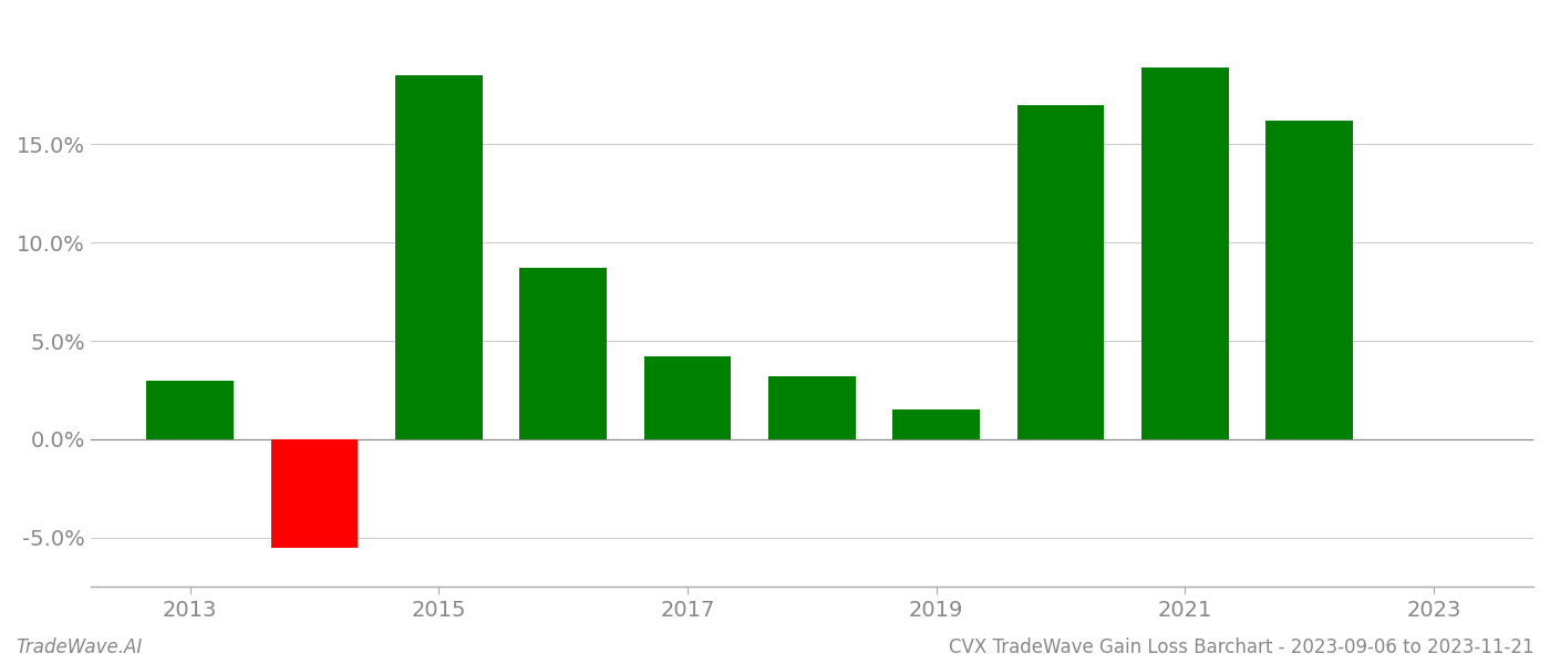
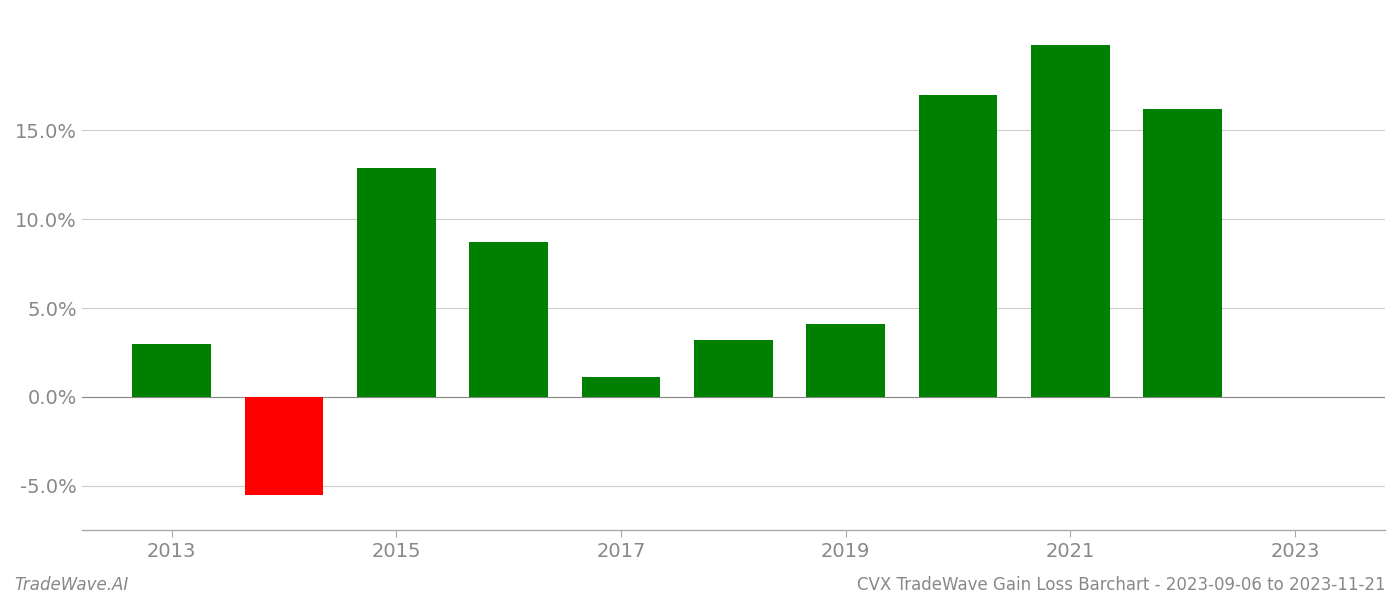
2015: 18.5% -> 12.9%
2017: 4.2% -> 1.1%
2019: 1.5% -> 4.1%
2021: 18.9% -> 19.8%
